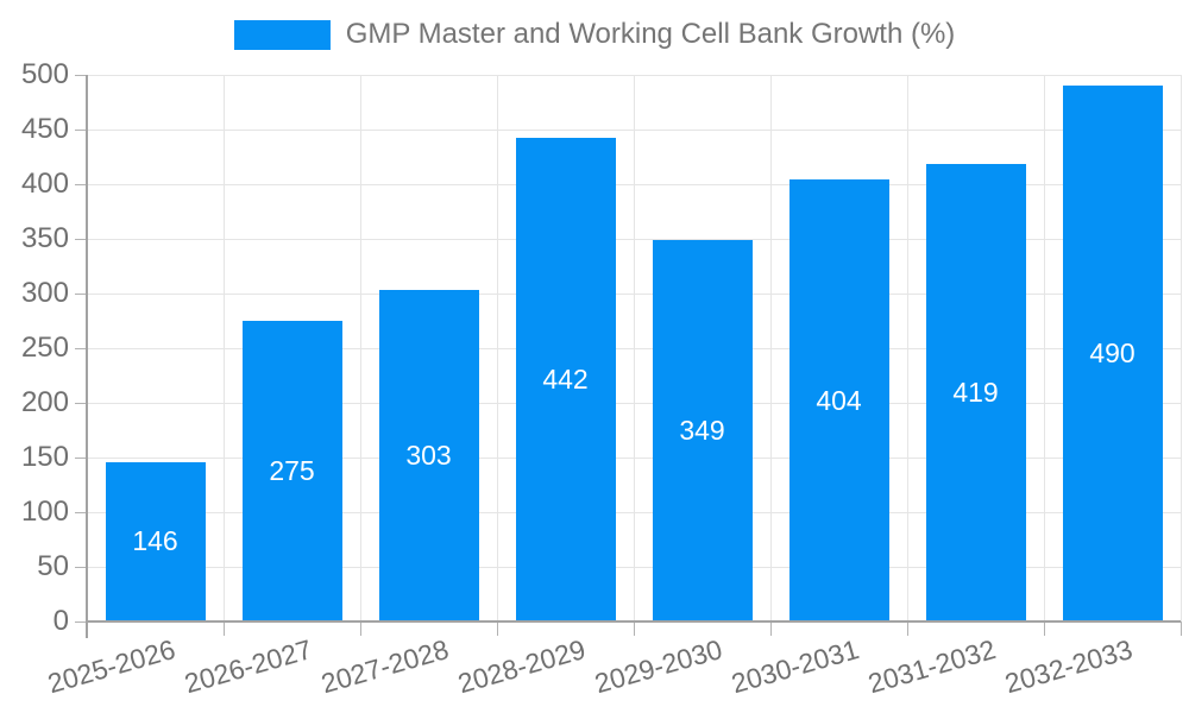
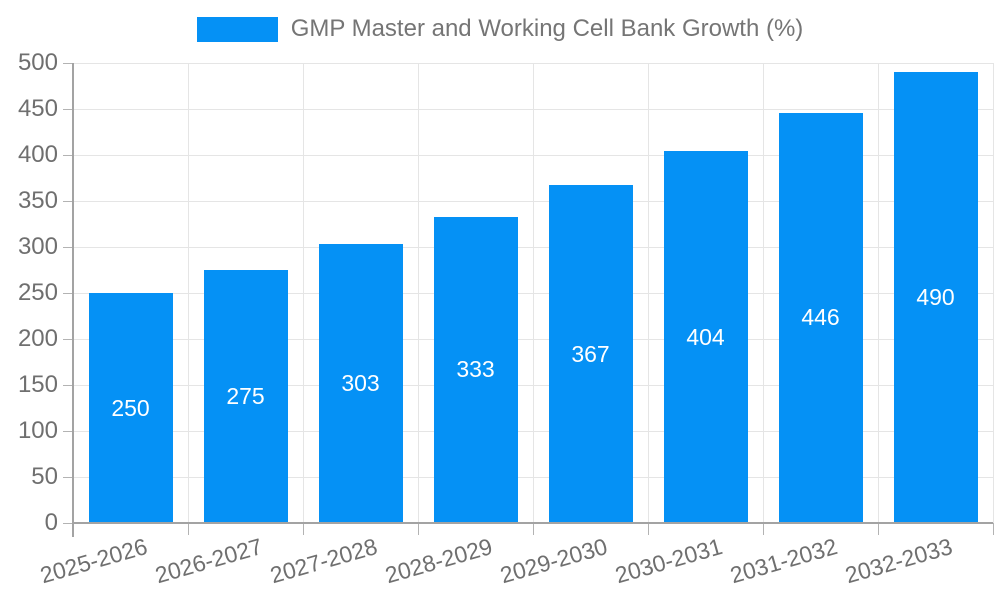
2025-2026: 146 -> 250
2028-2029: 442 -> 333
2029-2030: 349 -> 367
2031-2032: 419 -> 446
